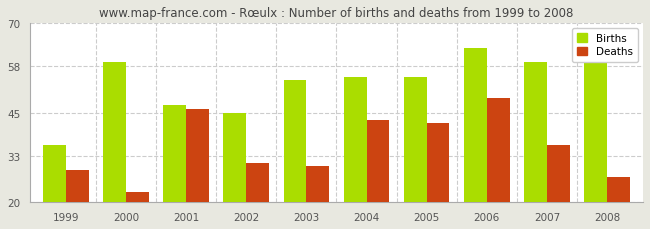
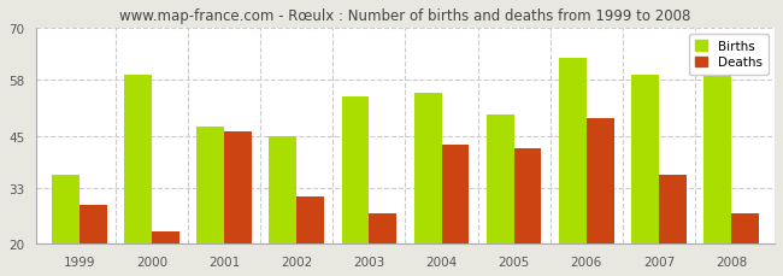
Deaths/2003: 30 -> 27
Births/2005: 55 -> 50
